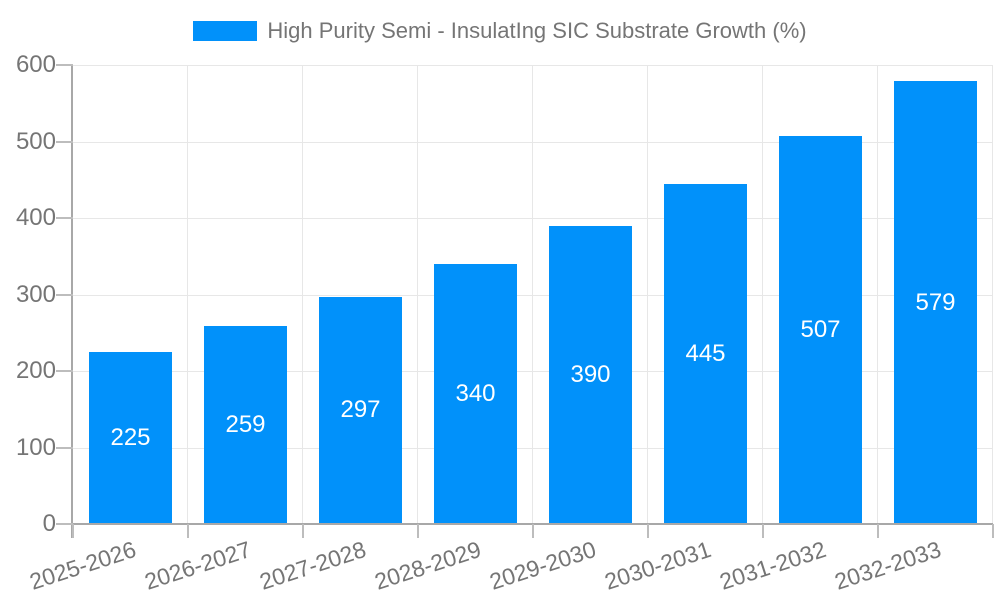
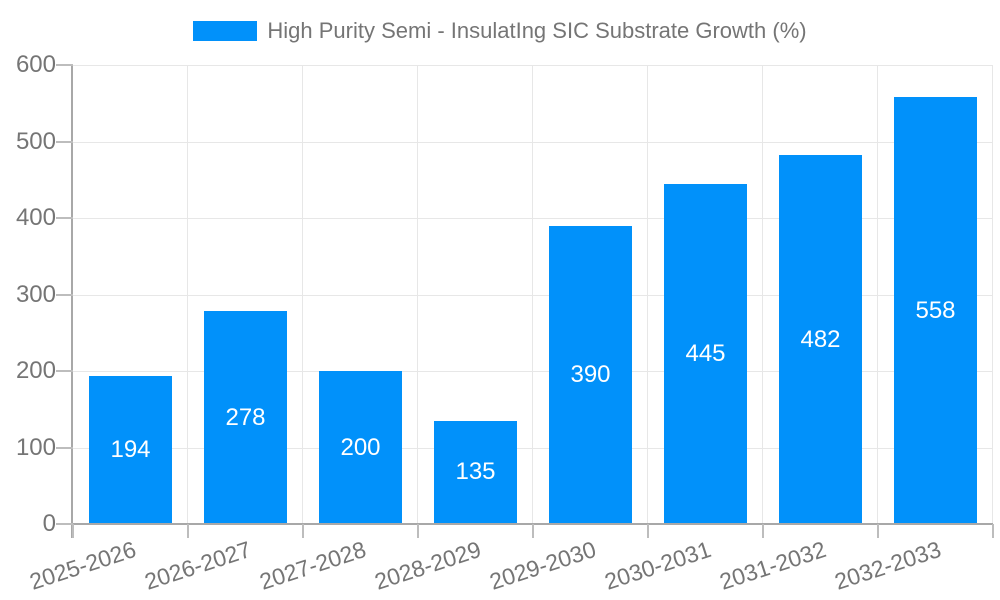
2025-2026: 225 -> 194
2026-2027: 259 -> 278
2027-2028: 297 -> 200
2028-2029: 340 -> 135
2031-2032: 507 -> 482
2032-2033: 579 -> 558
